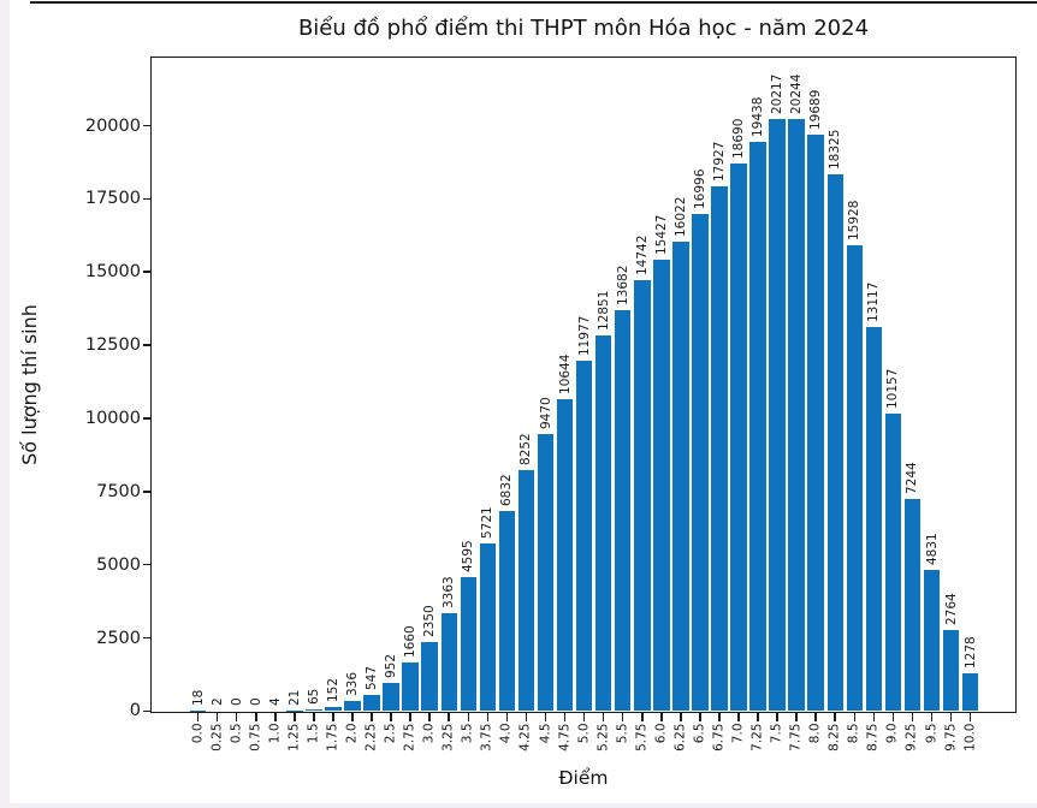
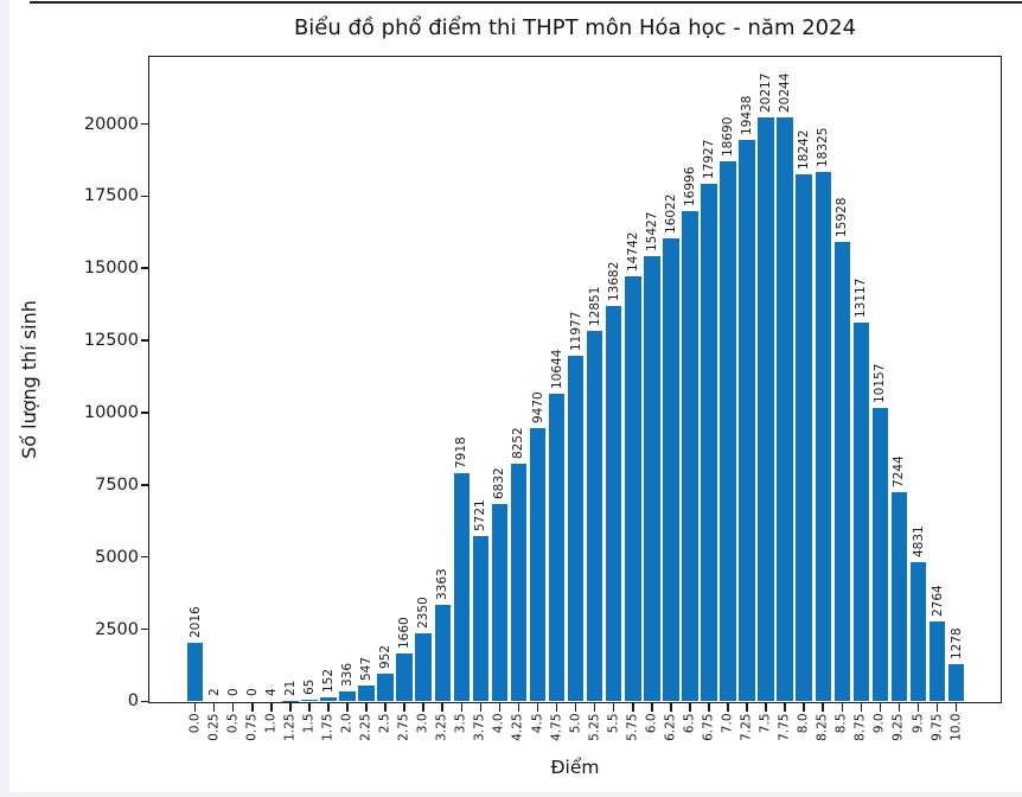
0.0: 18 -> 2016
3.5: 4595 -> 7918
8.0: 19689 -> 18242
